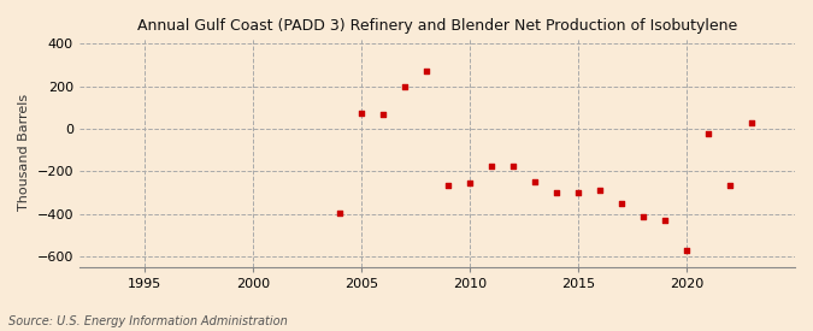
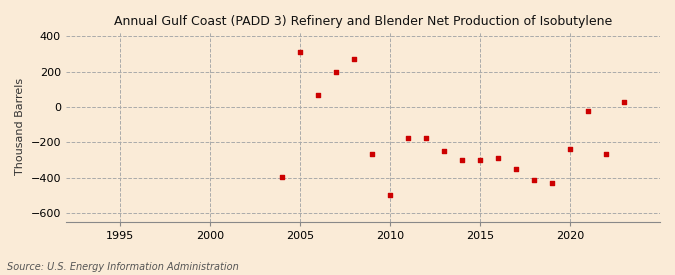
2005: 80 -> 310
2010: -260 -> -500
2020: -570 -> -240
